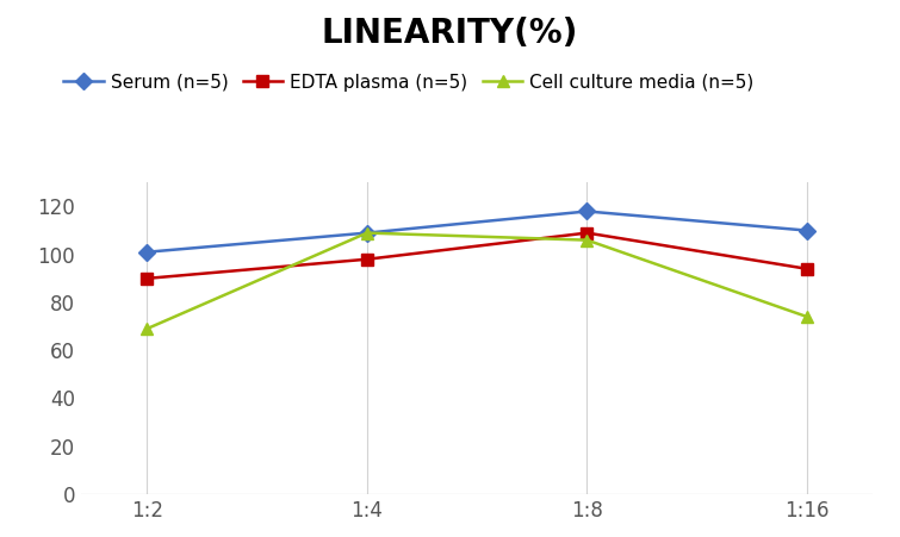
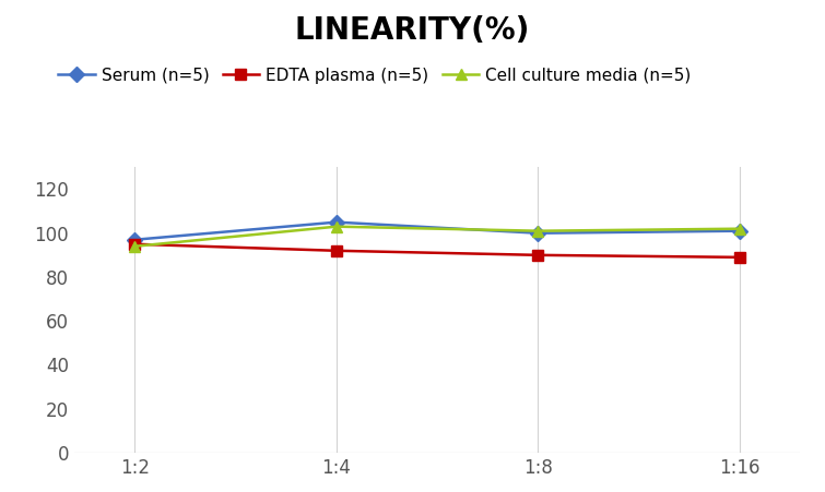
Serum (n=5)/1:2: 101 -> 97
EDTA plasma (n=5)/1:2: 90 -> 95
Cell culture media (n=5)/1:2: 69 -> 94
Serum (n=5)/1:4: 109 -> 105
EDTA plasma (n=5)/1:4: 98 -> 92
Cell culture media (n=5)/1:4: 109 -> 103
Serum (n=5)/1:8: 118 -> 100
EDTA plasma (n=5)/1:8: 109 -> 90
Cell culture media (n=5)/1:8: 106 -> 101
Serum (n=5)/1:16: 110 -> 101
EDTA plasma (n=5)/1:16: 94 -> 89
Cell culture media (n=5)/1:16: 74 -> 102
